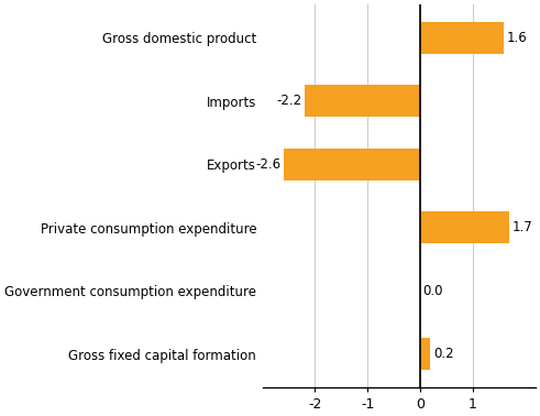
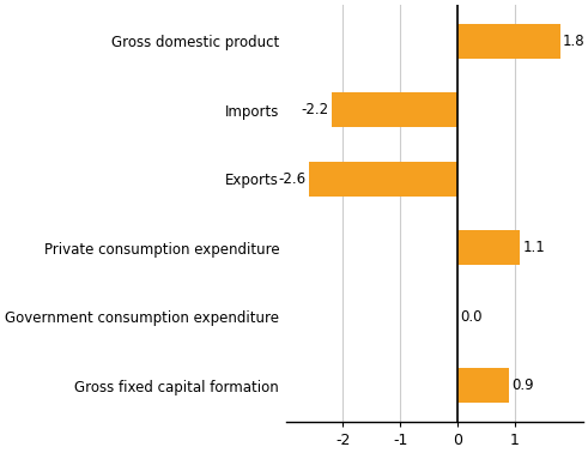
Gross domestic product: 1.6 -> 1.8
Private consumption expenditure: 1.7 -> 1.1
Gross fixed capital formation: 0.2 -> 0.9
